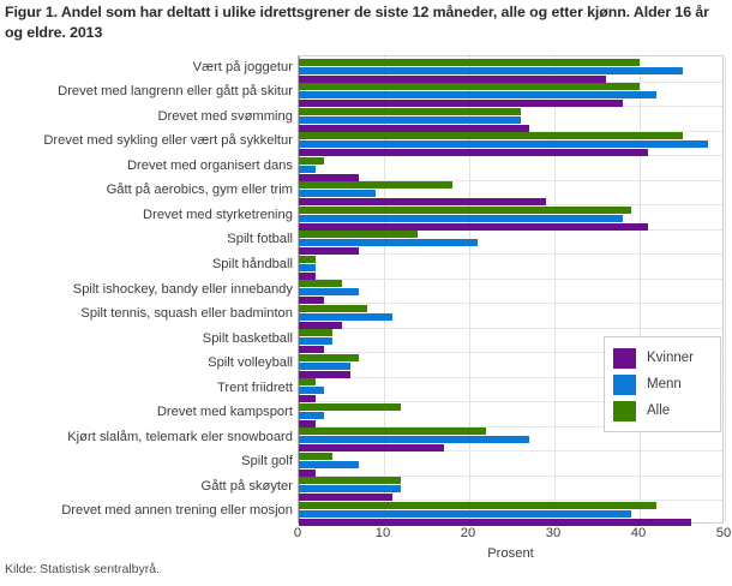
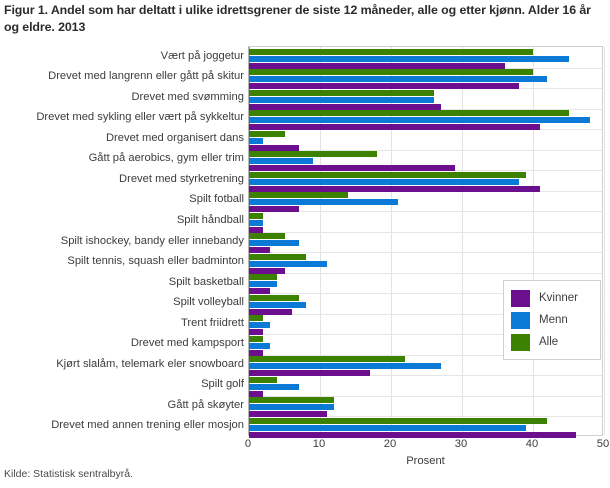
Alle/Drevet med organisert dans: 3 -> 5
Menn/Spilt volleyball: 6 -> 8
Alle/Drevet med kampsport: 12 -> 2
